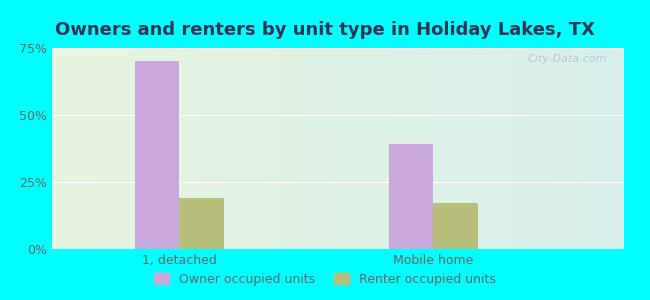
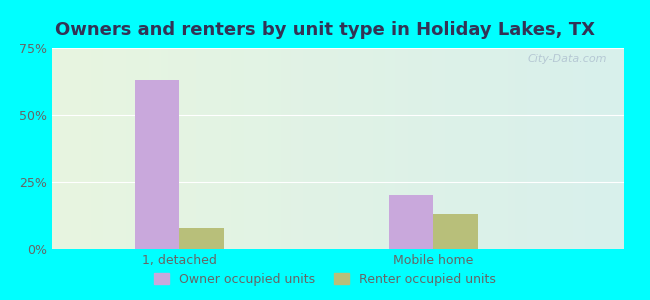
Owner occupied units/1, detached: 70% -> 63%
Renter occupied units/1, detached: 19% -> 8%
Owner occupied units/Mobile home: 39% -> 20%
Renter occupied units/Mobile home: 17% -> 13%
